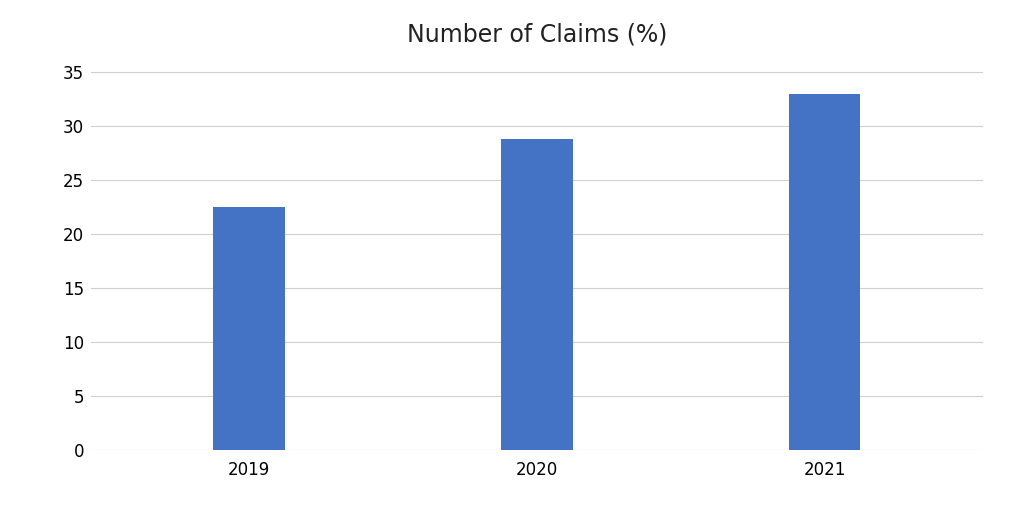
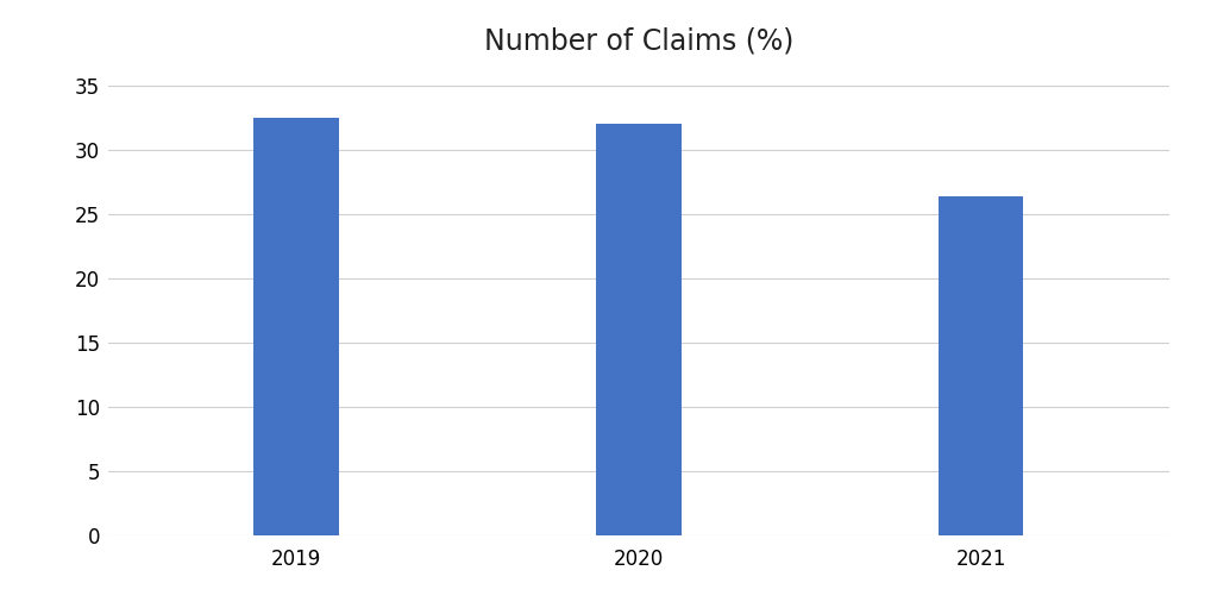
2019: 22.5 -> 32.5
2020: 28.8 -> 32.0
2021: 33.0 -> 26.4
